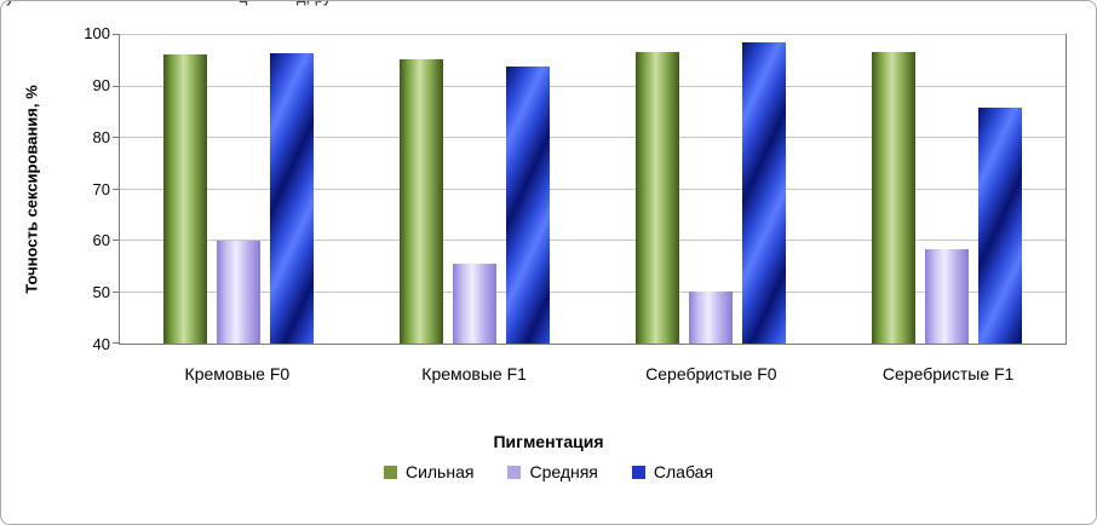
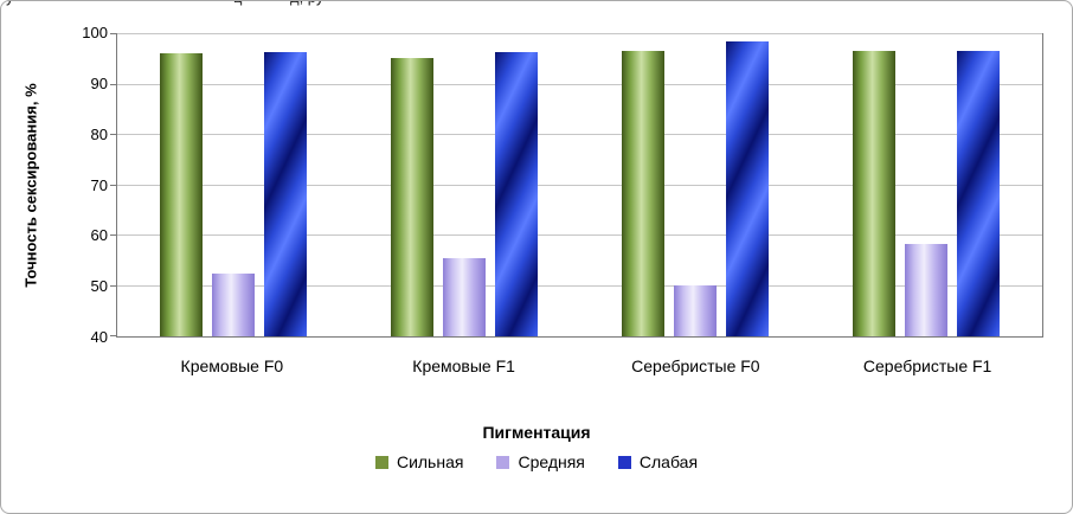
Средняя/Кремовые F0: 60 -> 52
Слабая/Кремовые F1: 94 -> 96
Слабая/Серебристые F1: 86 -> 97
